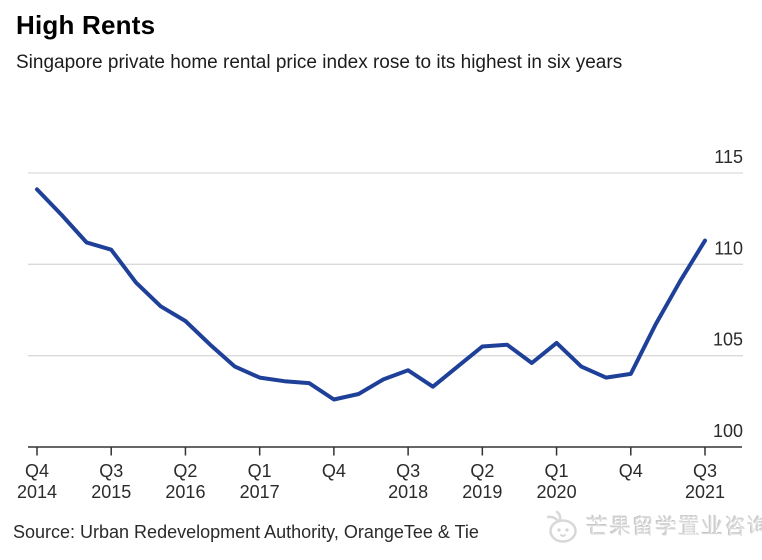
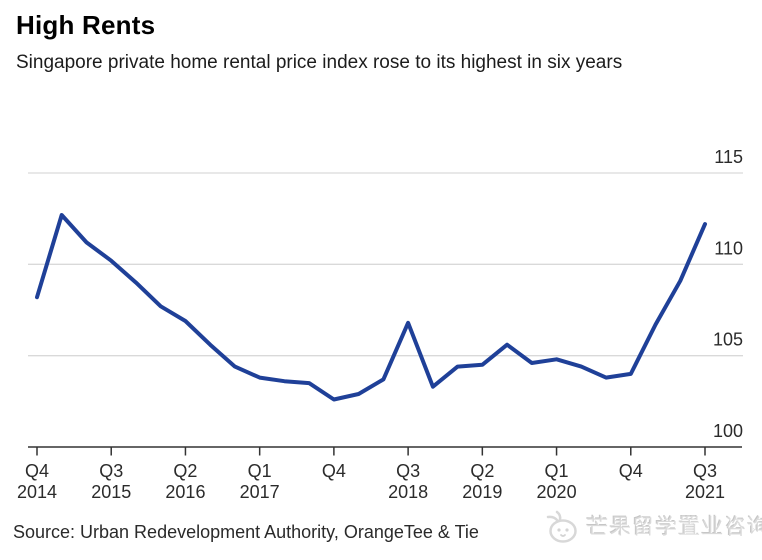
Q4 2014: 114.1 -> 108.2
Q3 2015: 110.8 -> 110.2
Q3 2018: 104.2 -> 106.8
Q2 2019: 105.5 -> 104.5
Q1 2020: 105.7 -> 104.8
Q3 2021: 111.3 -> 112.2
